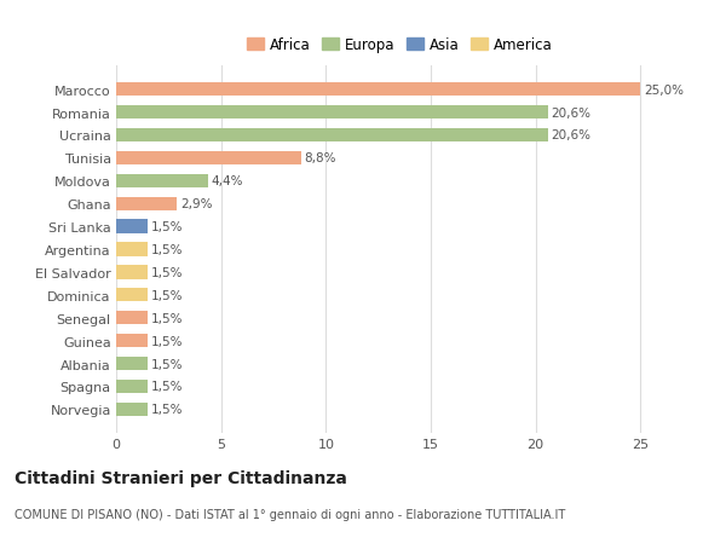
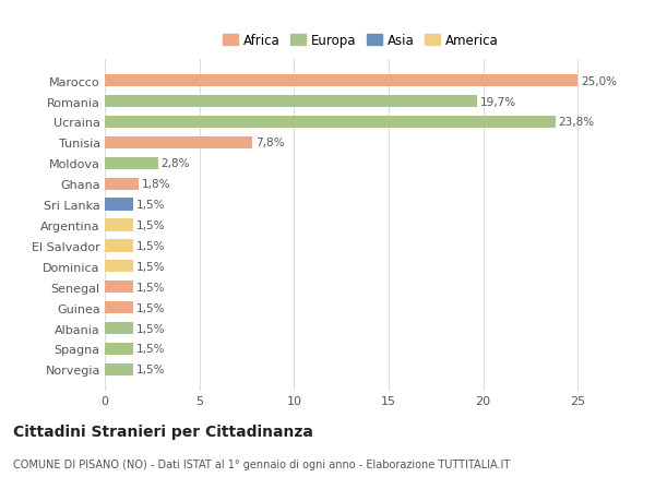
Romania: 20,6% -> 19,7%
Ucraina: 20,6% -> 23,8%
Tunisia: 8,8% -> 7,8%
Moldova: 4,4% -> 2,8%
Ghana: 2,9% -> 1,8%
